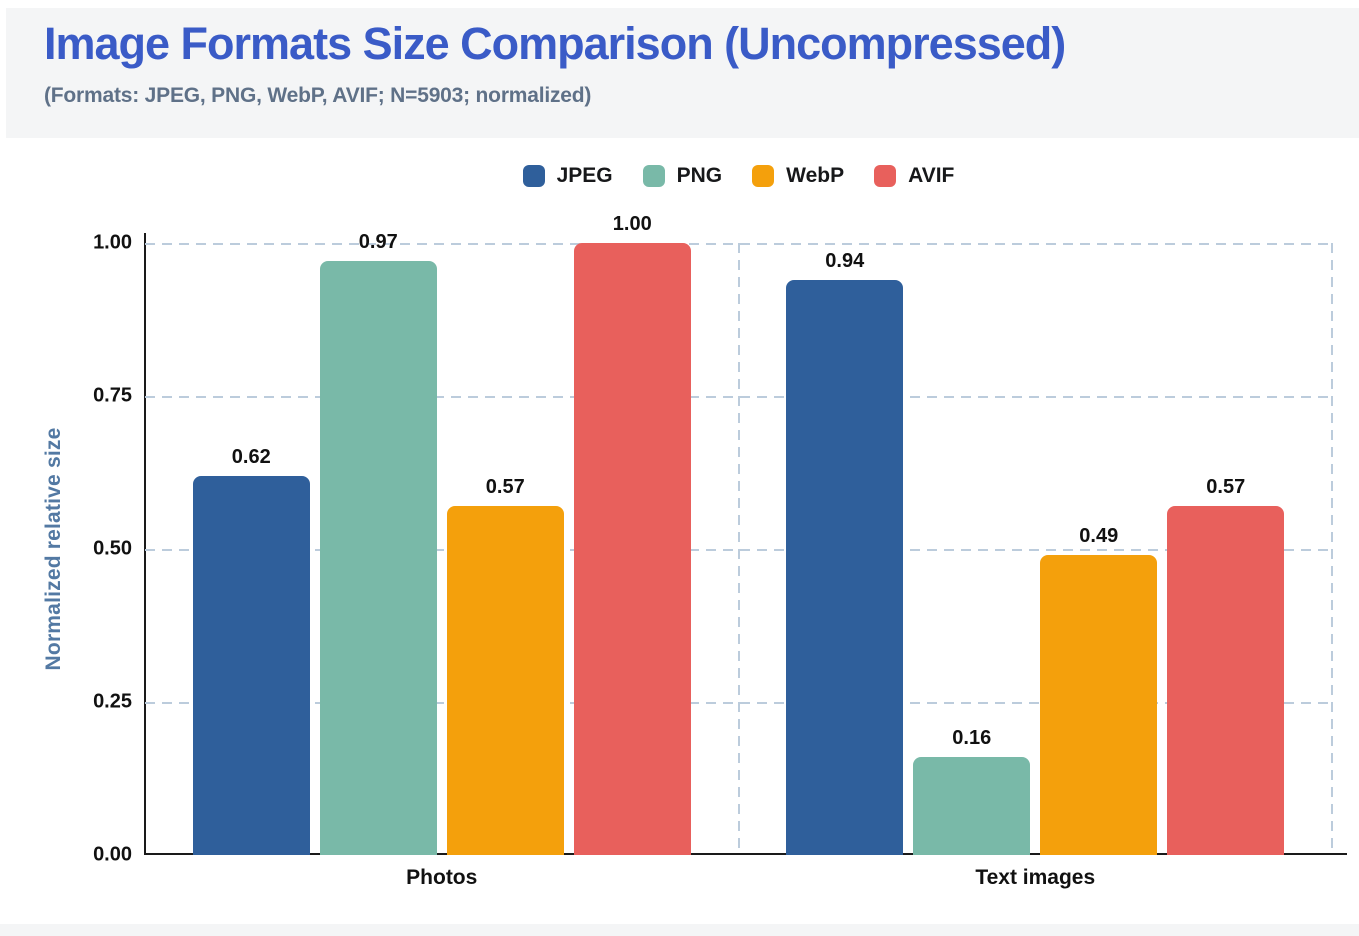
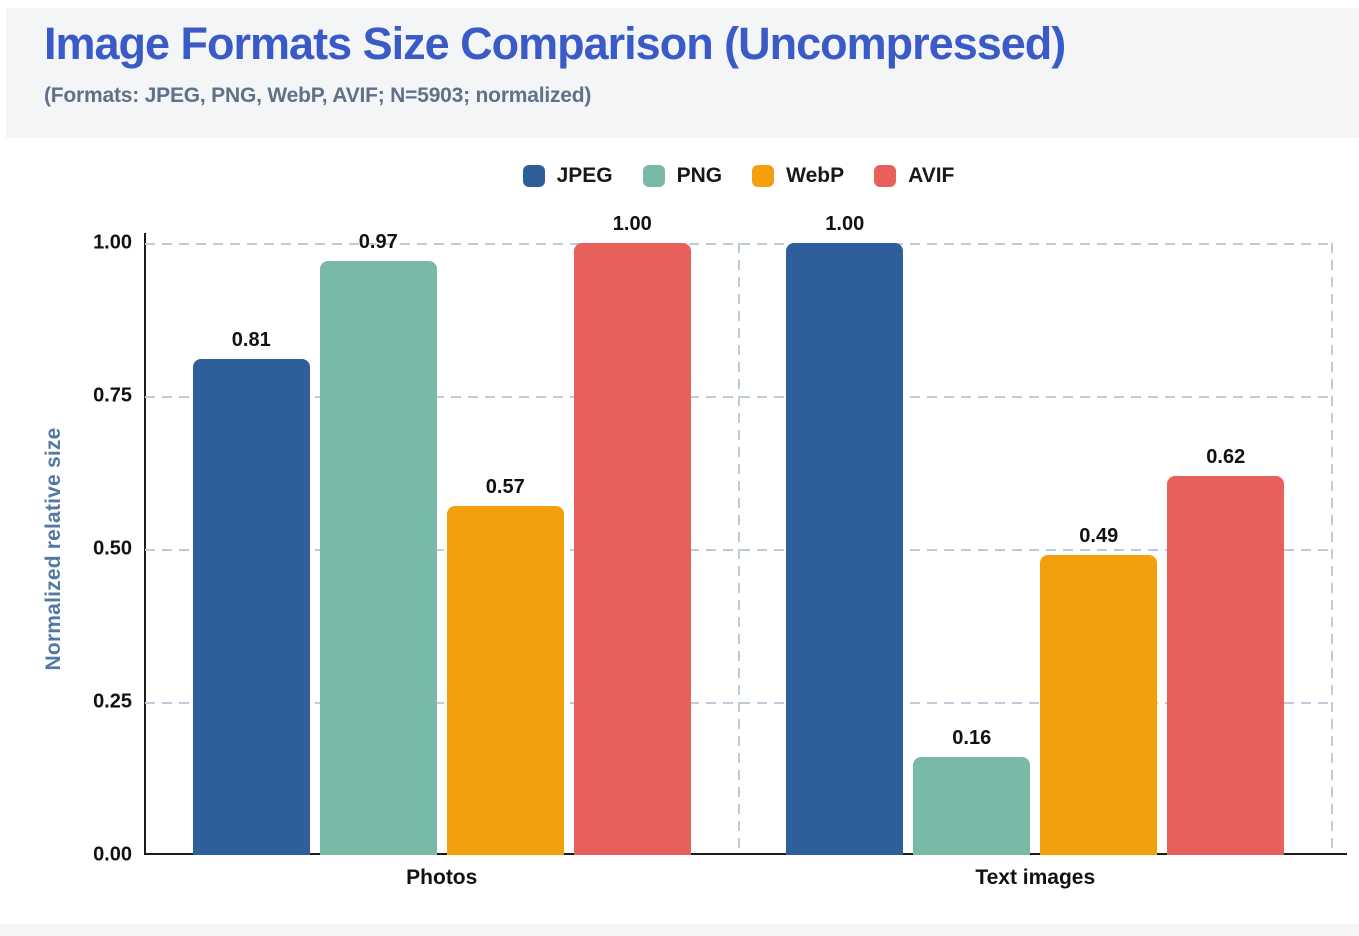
JPEG/Photos: 0.62 -> 0.81
JPEG/Text images: 0.94 -> 1.00
AVIF/Text images: 0.57 -> 0.62
